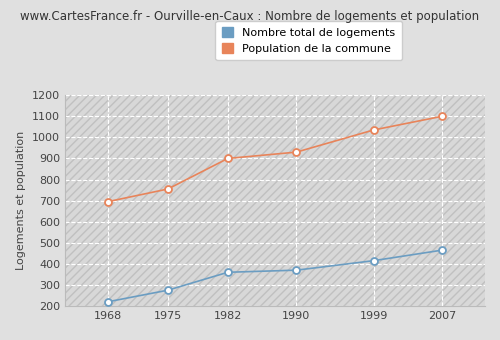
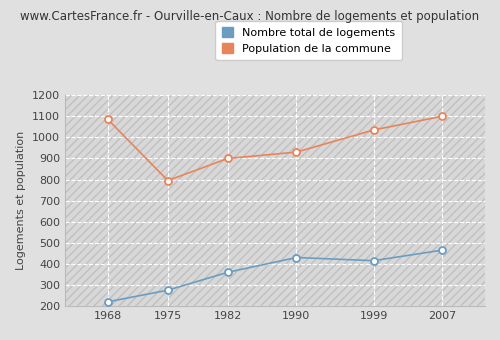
Population de la commune/1968: 695 -> 1085
Population de la commune/1975: 755 -> 795
Nombre total de logements/1990: 370 -> 430
